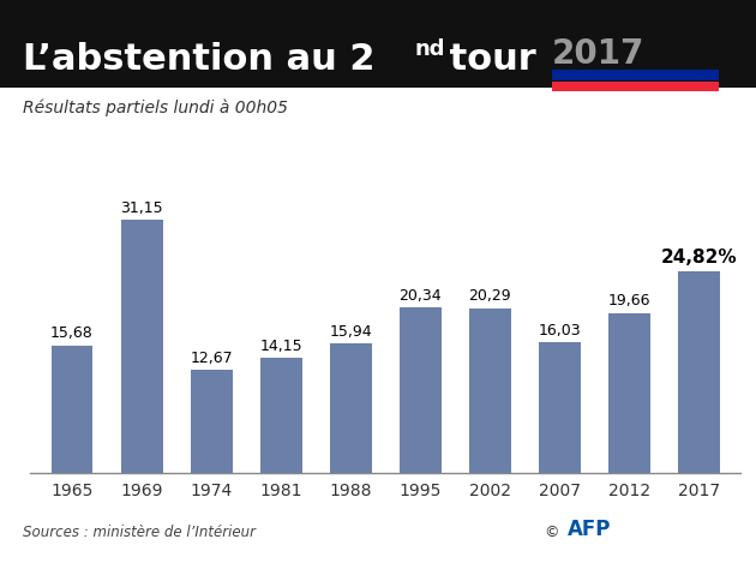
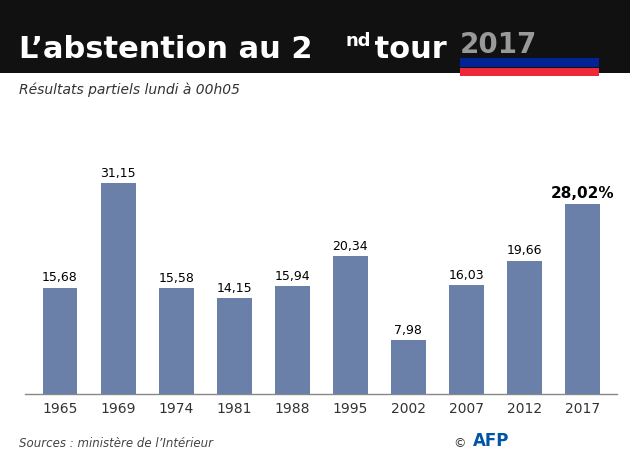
1974: 12,67 -> 15,58
2002: 20,29 -> 7,98
2017: 24,82% -> 28,02%
